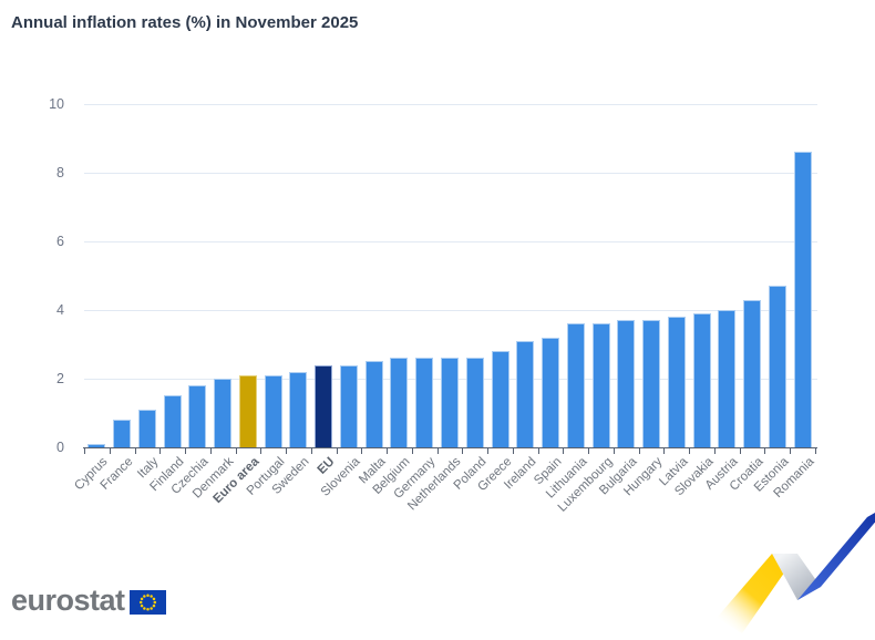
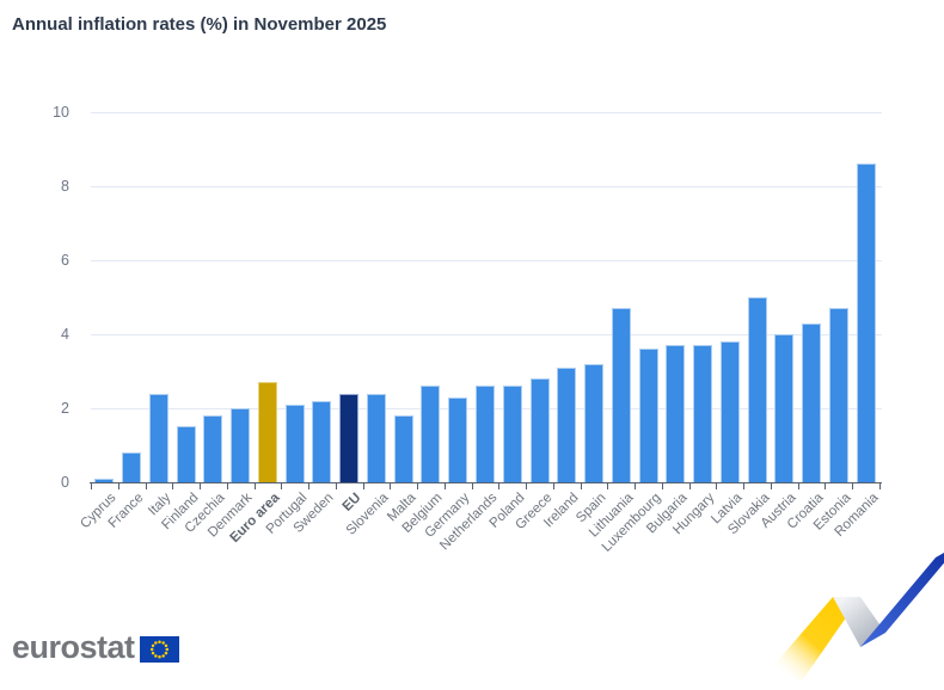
Italy: 1.1 -> 2.4
Euro area: 2.1 -> 2.7
Malta: 2.5 -> 1.8
Germany: 2.6 -> 2.3
Lithuania: 3.6 -> 4.7
Slovakia: 3.9 -> 5.0
